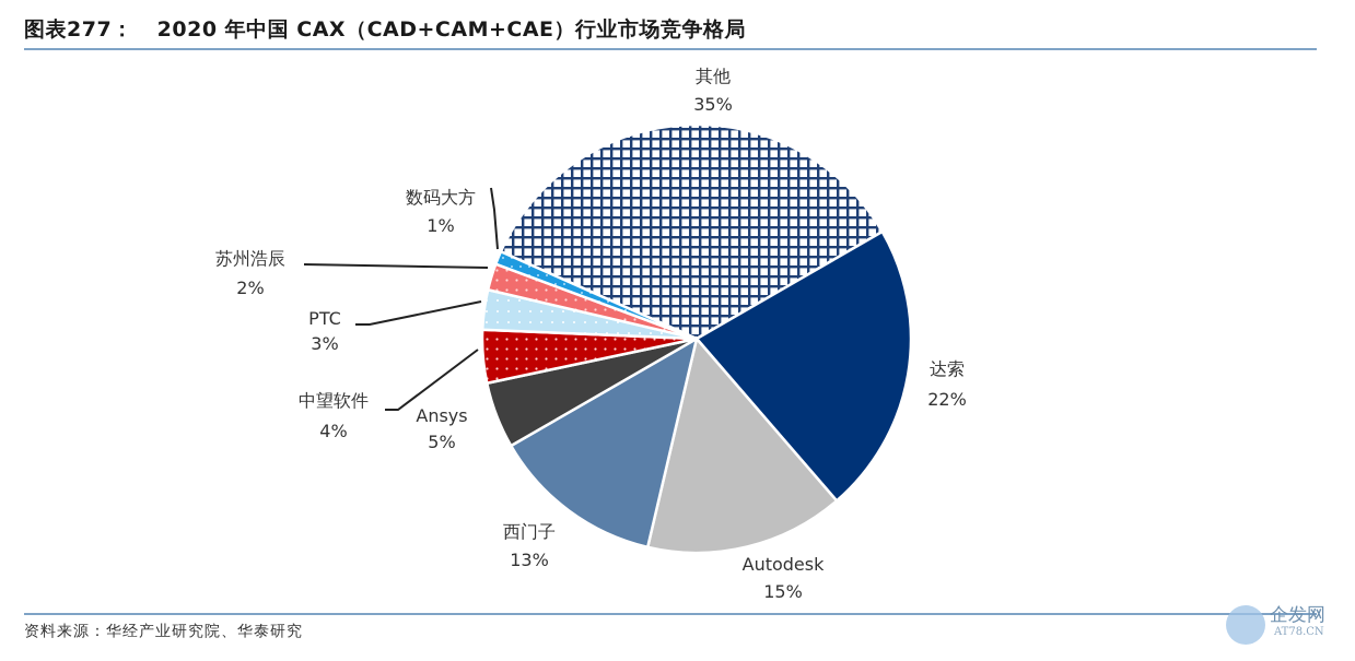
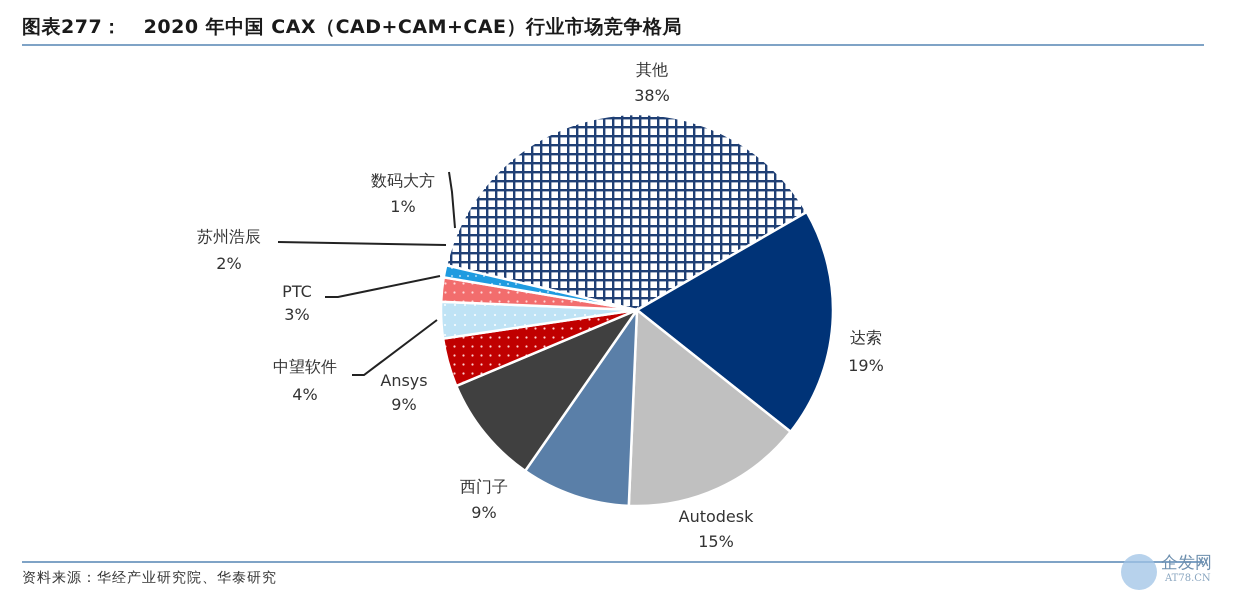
其他: 35% -> 38%
达索: 22% -> 19%
西门子: 13% -> 9%
Ansys: 5% -> 9%
